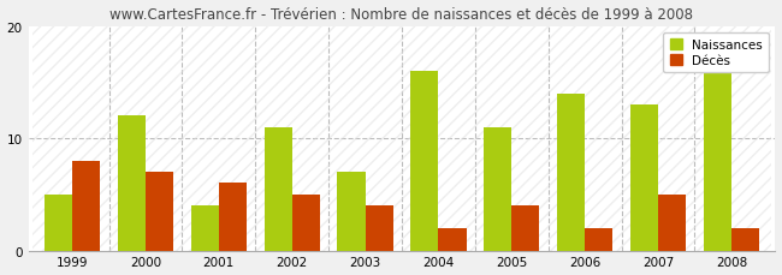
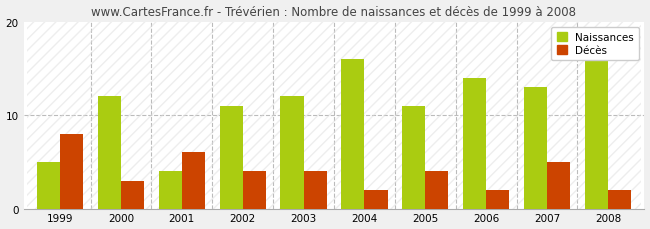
Décès/2000: 7 -> 3
Décès/2002: 5 -> 4
Naissances/2003: 7 -> 12
